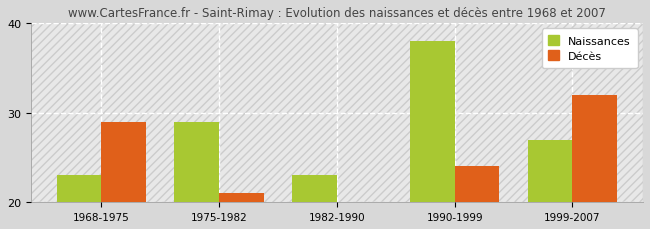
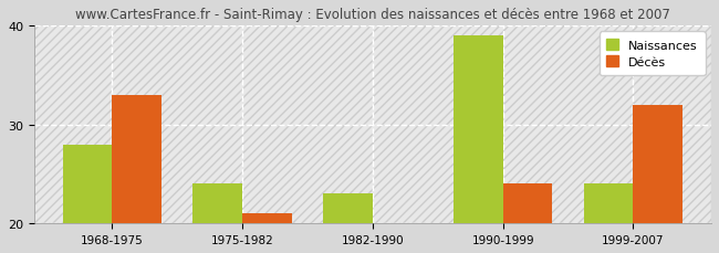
Naissances/1968-1975: 23 -> 28
Décès/1968-1975: 29 -> 33
Naissances/1975-1982: 29 -> 24
Naissances/1990-1999: 38 -> 39
Naissances/1999-2007: 27 -> 24
